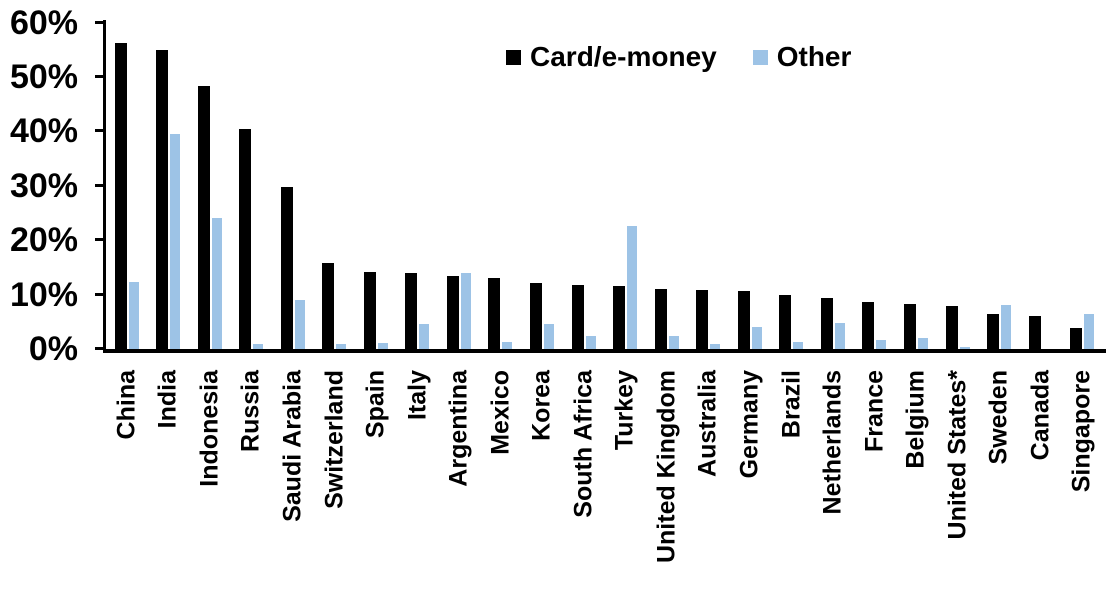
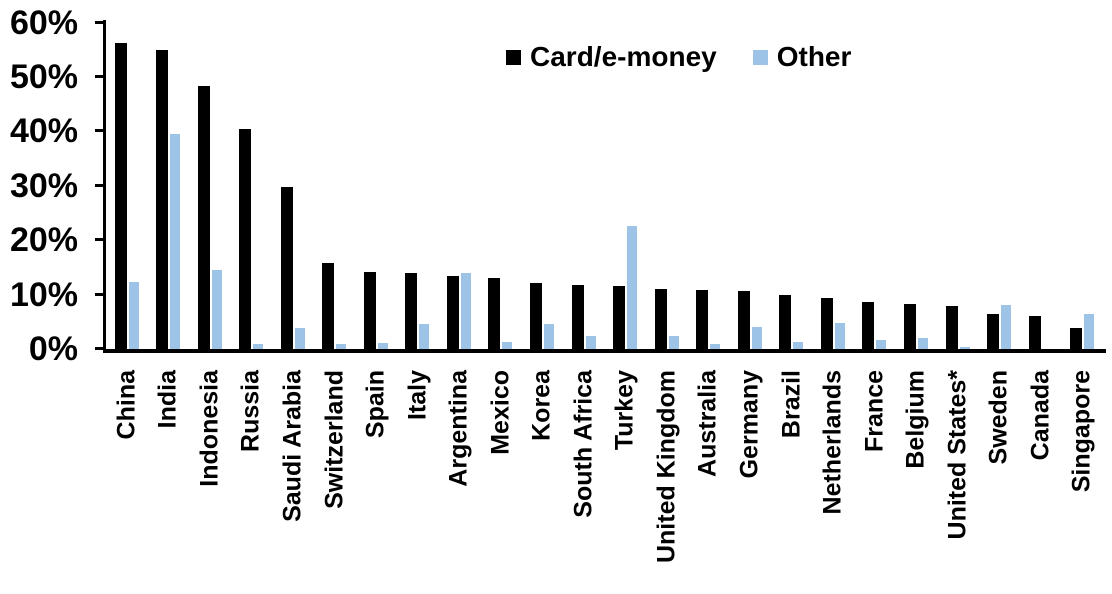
Other/Indonesia: 24% -> 15%
Other/Saudi Arabia: 9% -> 4%
